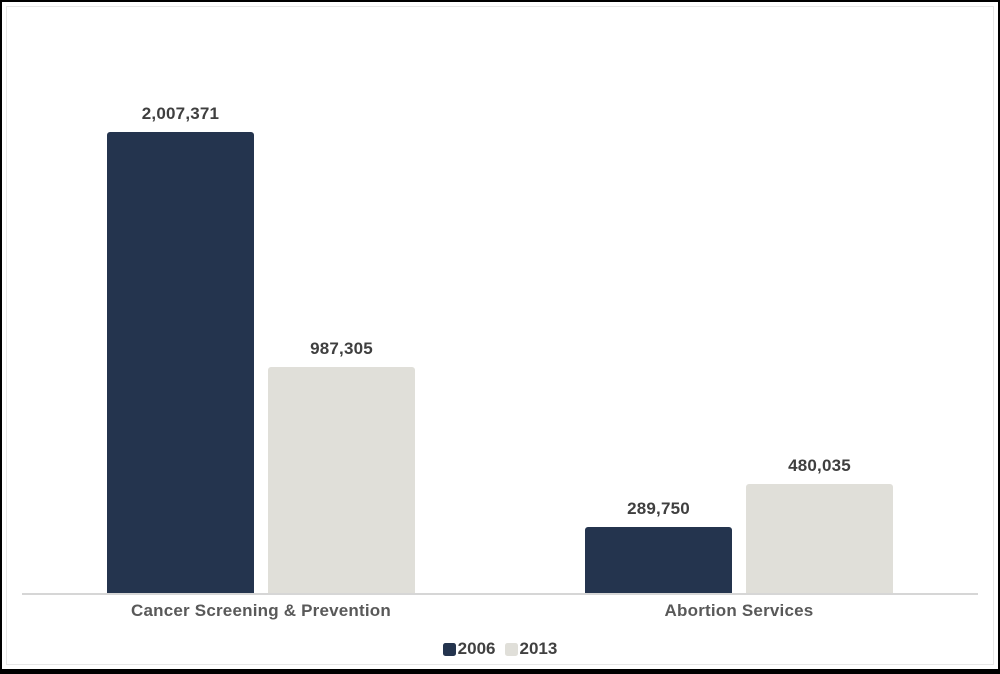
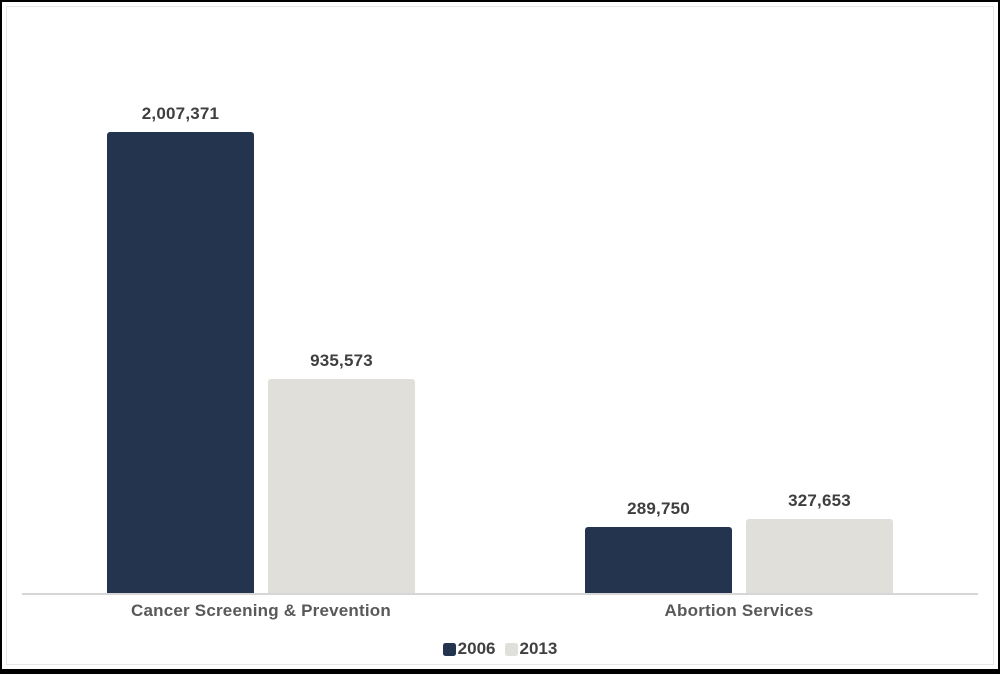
2013/Cancer Screening & Prevention: 987,305 -> 935,573
2013/Abortion Services: 480,035 -> 327,653
